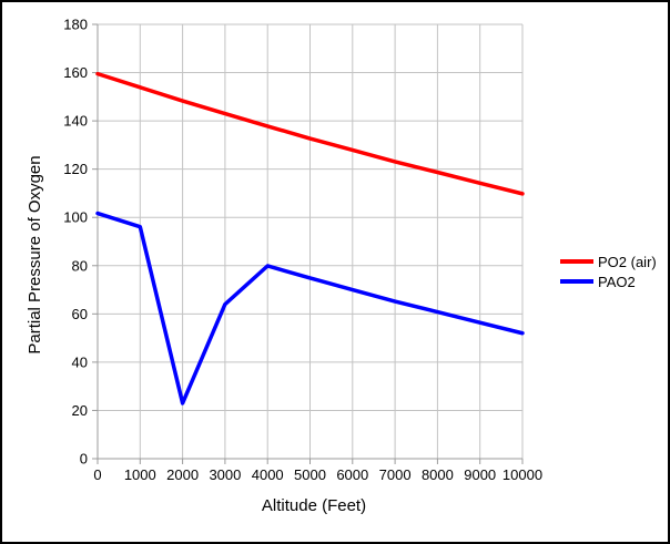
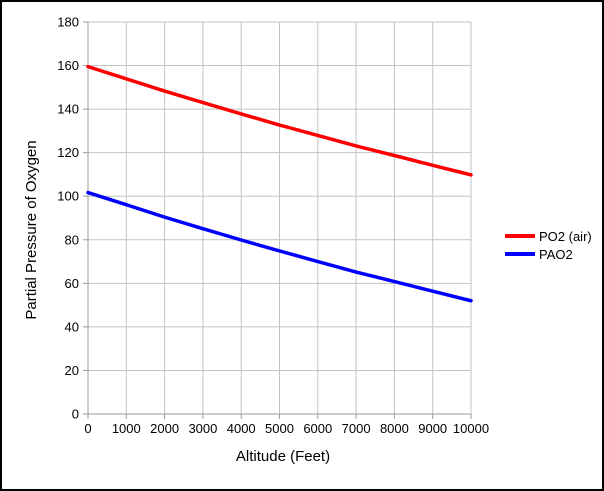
PAO2/2000: 23 -> 90
PAO2/3000: 64 -> 85
